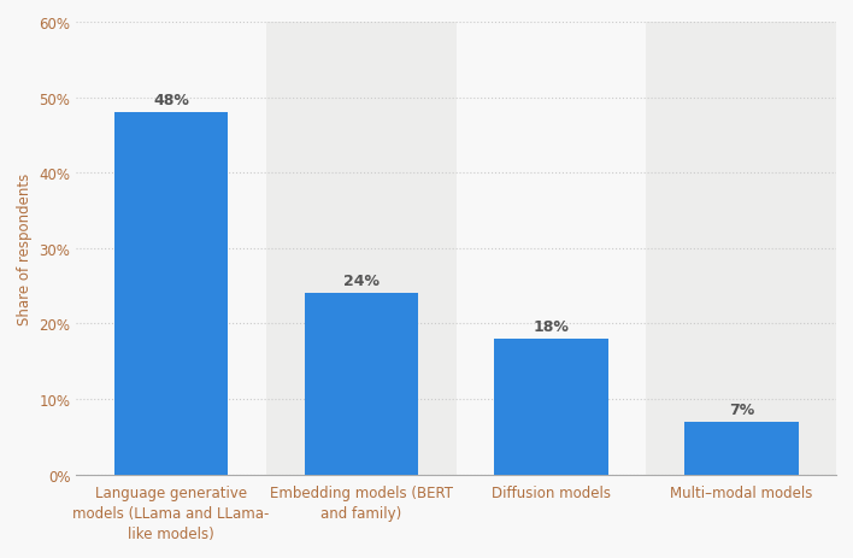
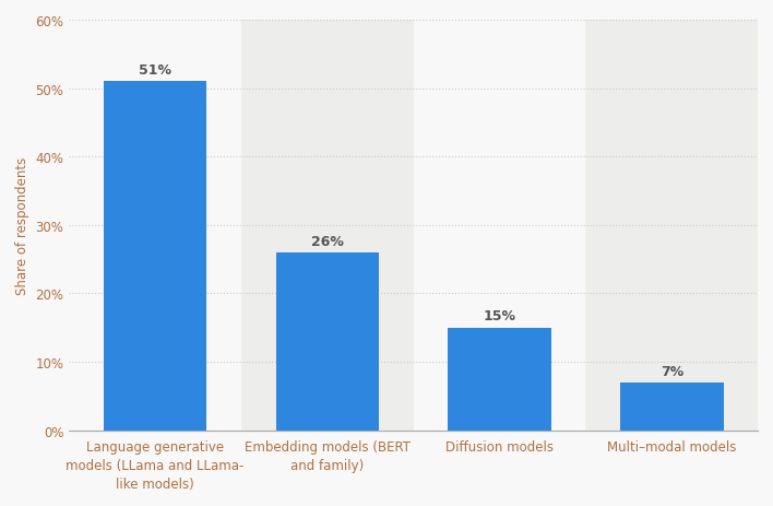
Language generative models (LLama and LLama- like models): 48% -> 51%
Embedding models (BERT and family): 24% -> 26%
Diffusion models: 18% -> 15%
